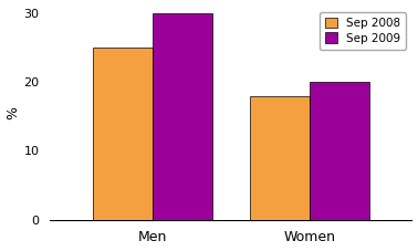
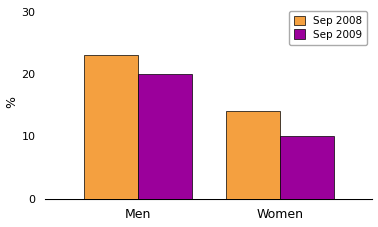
Sep 2008/Men: 25 -> 23
Sep 2009/Men: 30 -> 20
Sep 2008/Women: 18 -> 14
Sep 2009/Women: 20 -> 10
